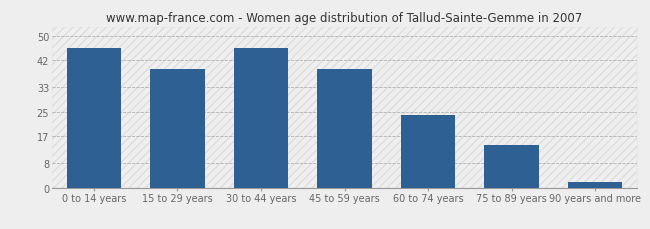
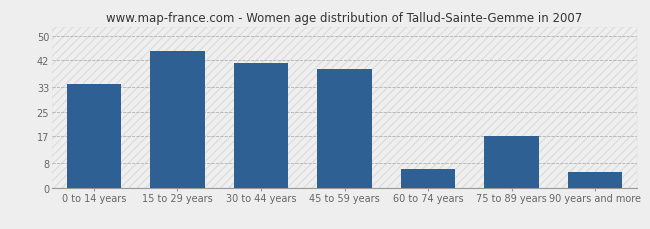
0 to 14 years: 46 -> 34
15 to 29 years: 39 -> 45
30 to 44 years: 46 -> 41
60 to 74 years: 24 -> 6
75 to 89 years: 14 -> 17
90 years and more: 2 -> 5
